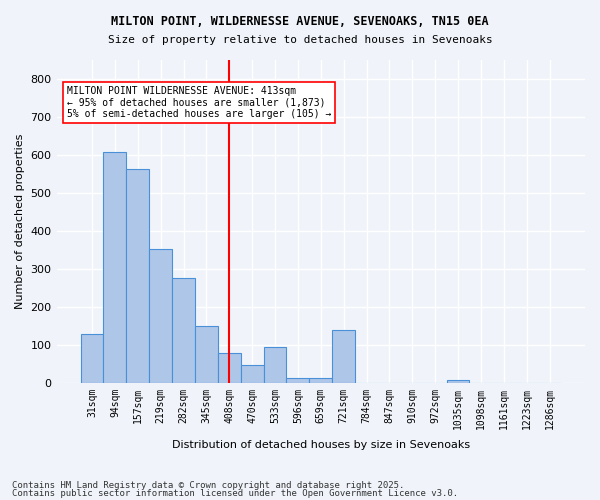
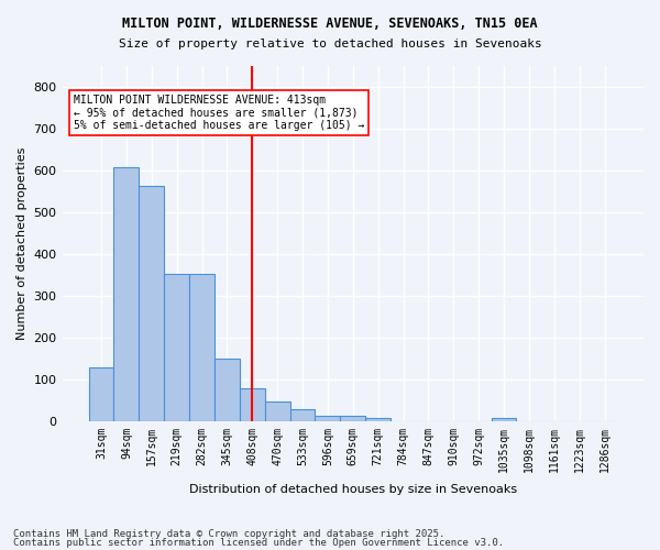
282sqm: 275 -> 352
533sqm: 95 -> 30
721sqm: 140 -> 7
